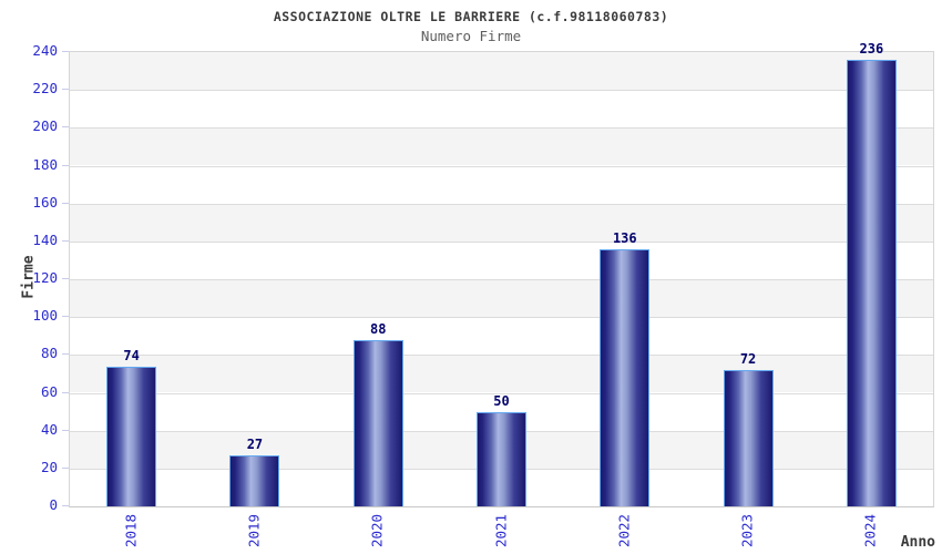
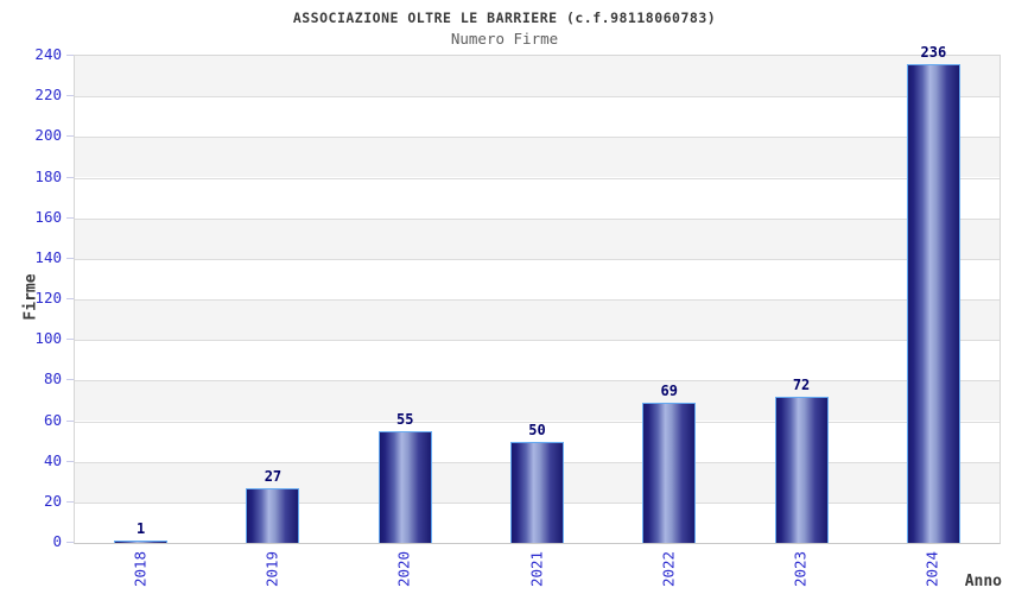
2018: 74 -> 1
2020: 88 -> 55
2022: 136 -> 69
